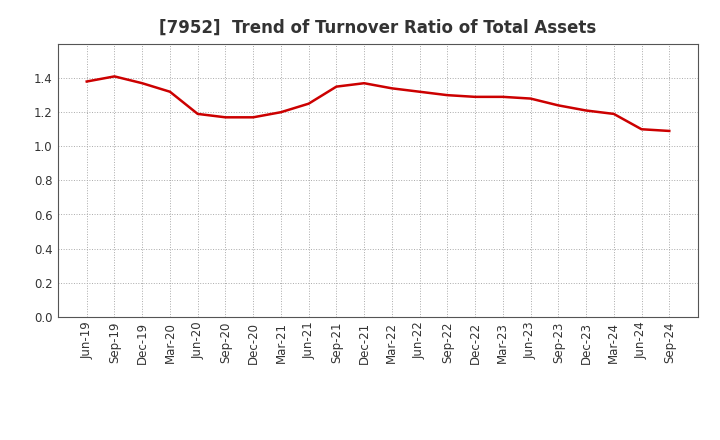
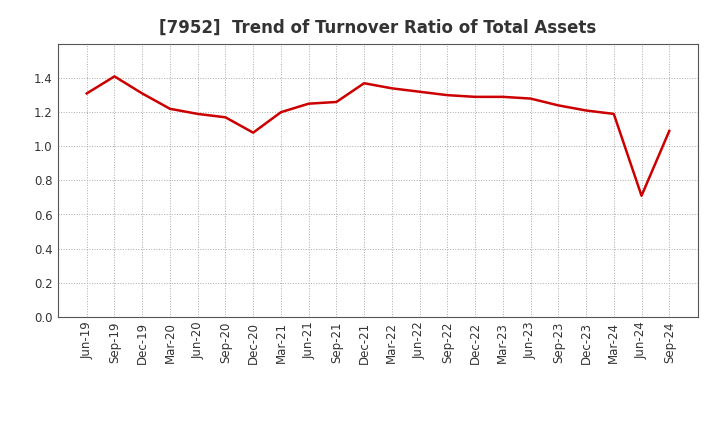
Jun-19: 1.38 -> 1.31
Dec-19: 1.37 -> 1.31
Mar-20: 1.32 -> 1.22
Dec-20: 1.17 -> 1.08
Sep-21: 1.35 -> 1.26
Jun-24: 1.10 -> 0.71
